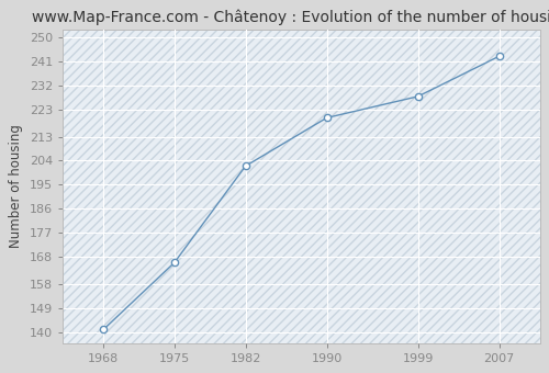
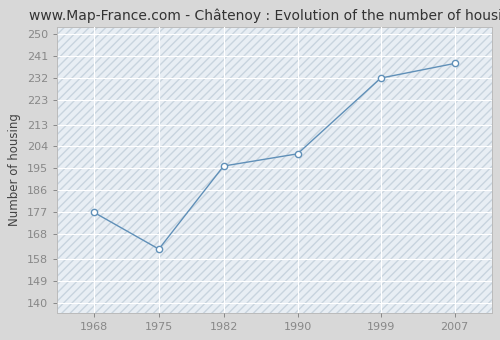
1968: 141 -> 177
1975: 166 -> 162
1982: 202 -> 196
1990: 220 -> 201
1999: 228 -> 232
2007: 243 -> 238
